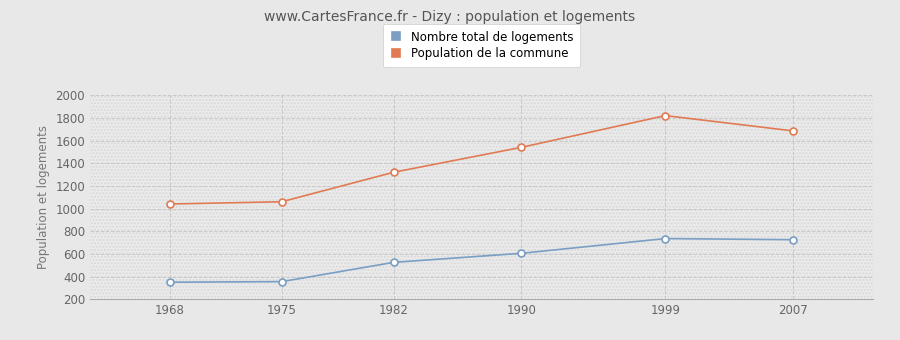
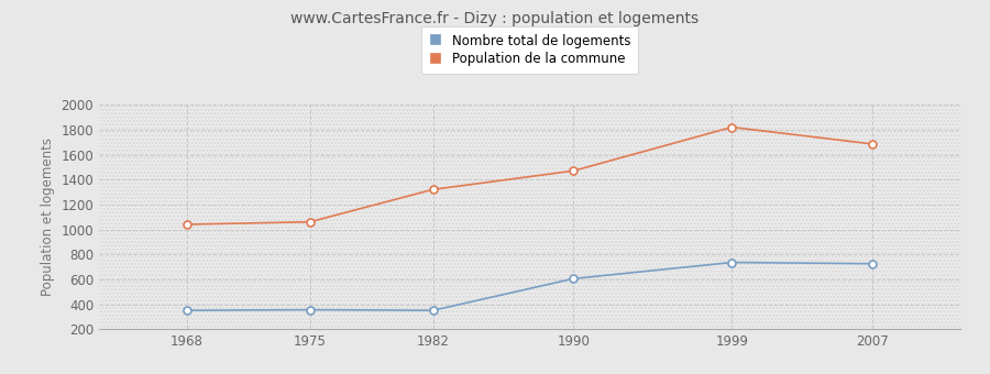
Nombre total de logements/1982: 520 -> 350
Population de la commune/1990: 1540 -> 1470
